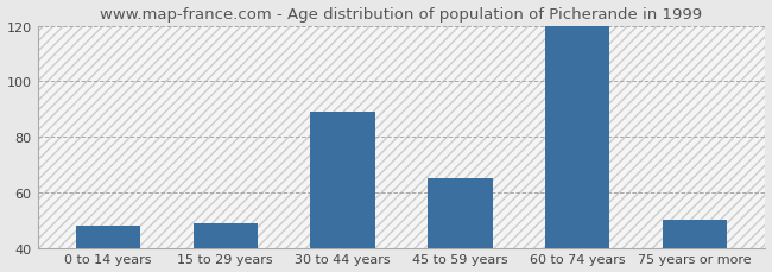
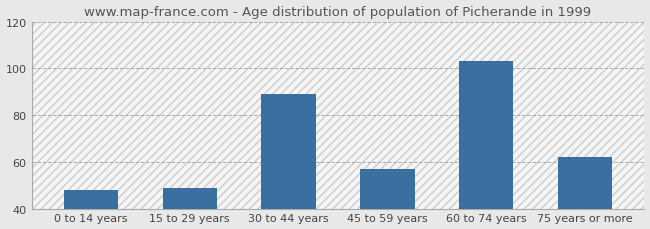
45 to 59 years: 65 -> 57
60 to 74 years: 120 -> 103
75 years or more: 50 -> 62
